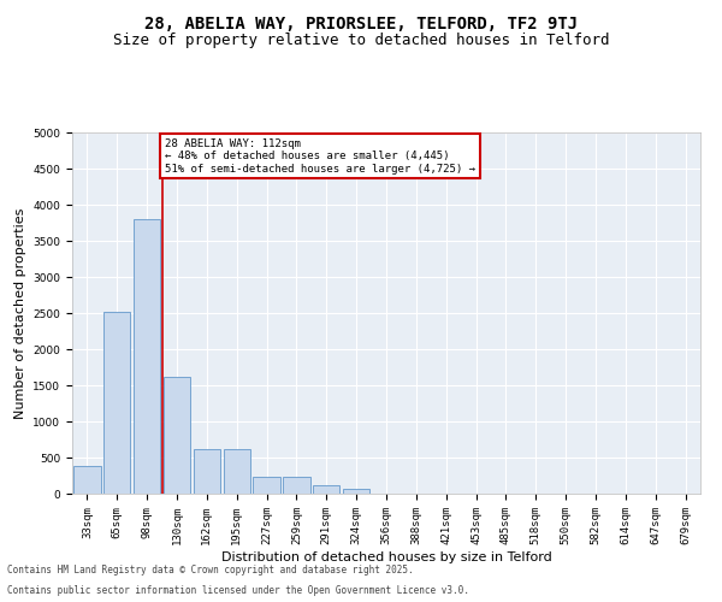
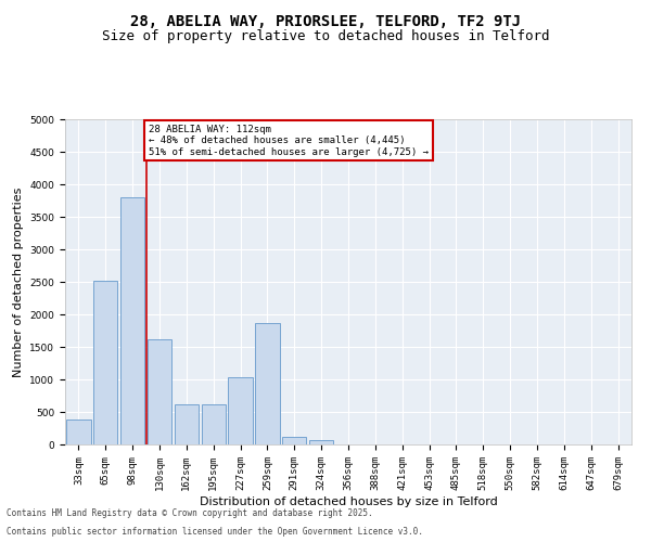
227sqm: 230 -> 1040
259sqm: 230 -> 1860
